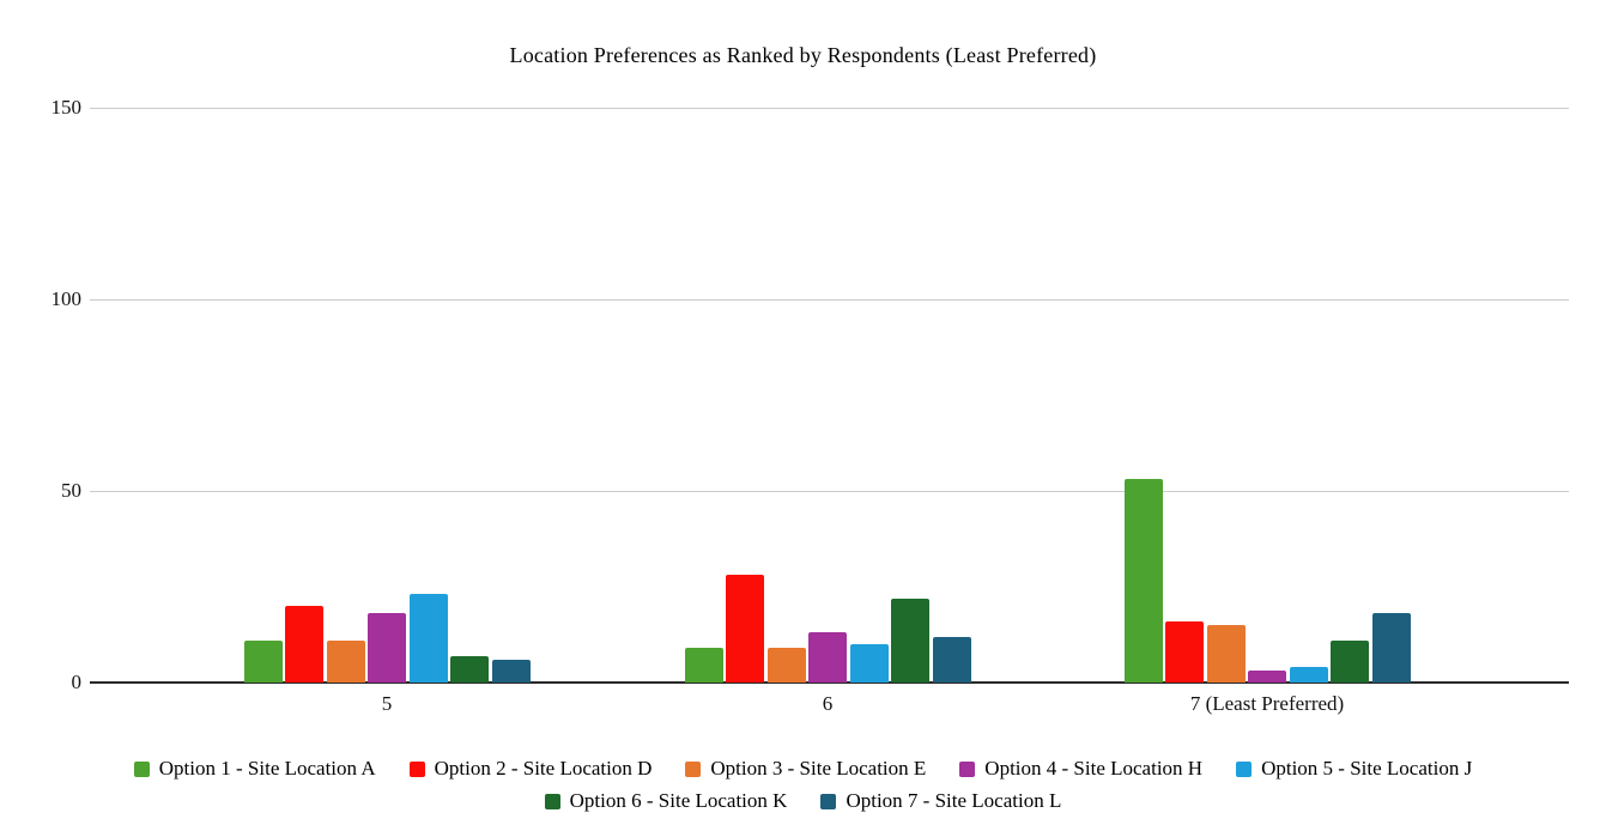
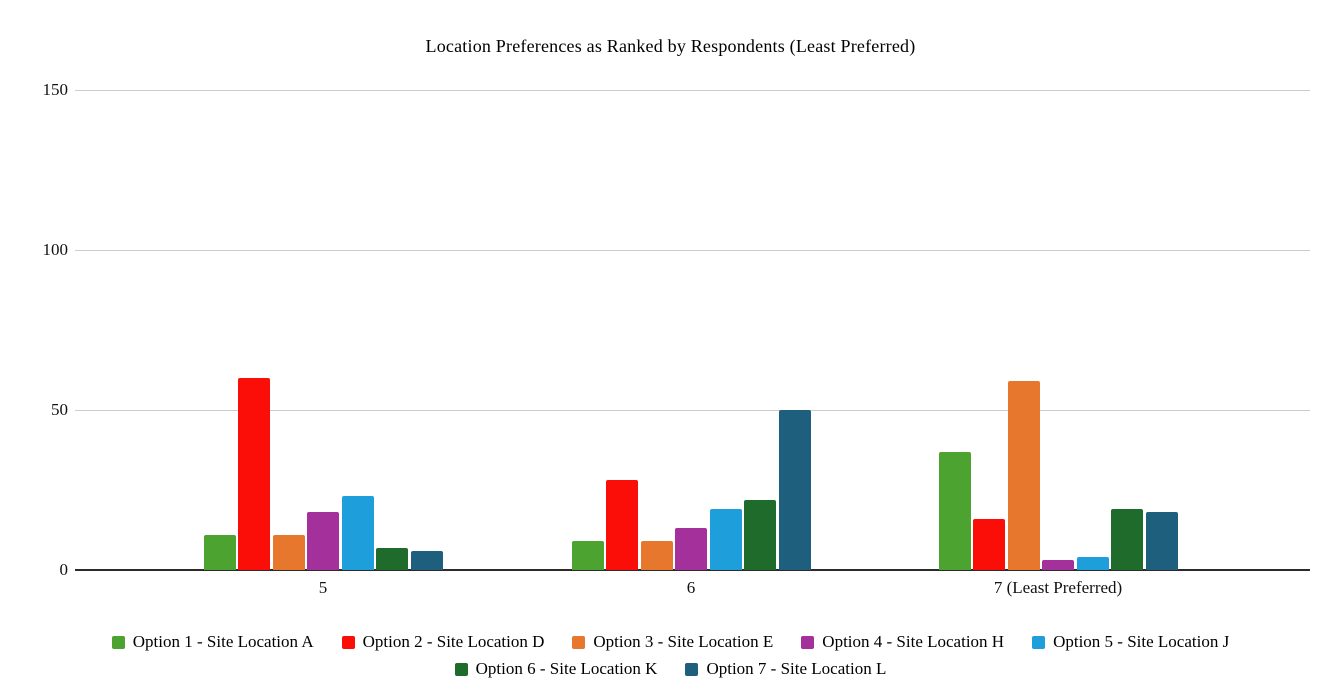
Option 2 - Site Location D/5: 20 -> 60
Option 5 - Site Location J/6: 10 -> 19
Option 7 - Site Location L/6: 12 -> 50
Option 1 - Site Location A/7 (Least Preferred): 53 -> 37
Option 3 - Site Location E/7 (Least Preferred): 15 -> 59
Option 6 - Site Location K/7 (Least Preferred): 11 -> 19
